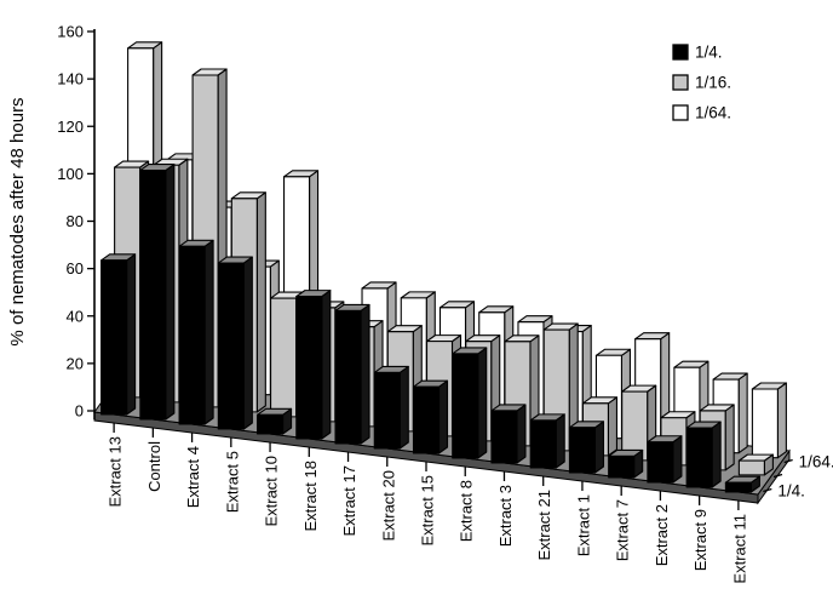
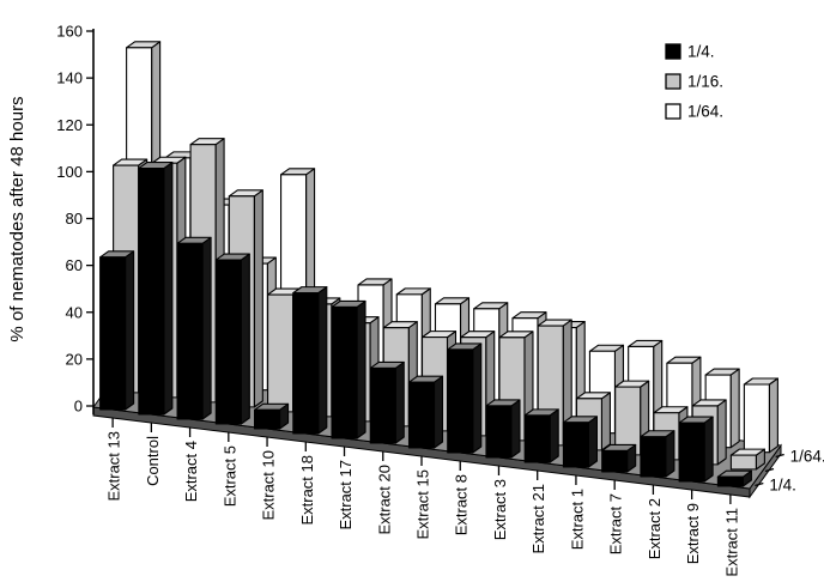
1/16./Extract 4: 140 -> 110
1/64./Extract 7: 44 -> 39
